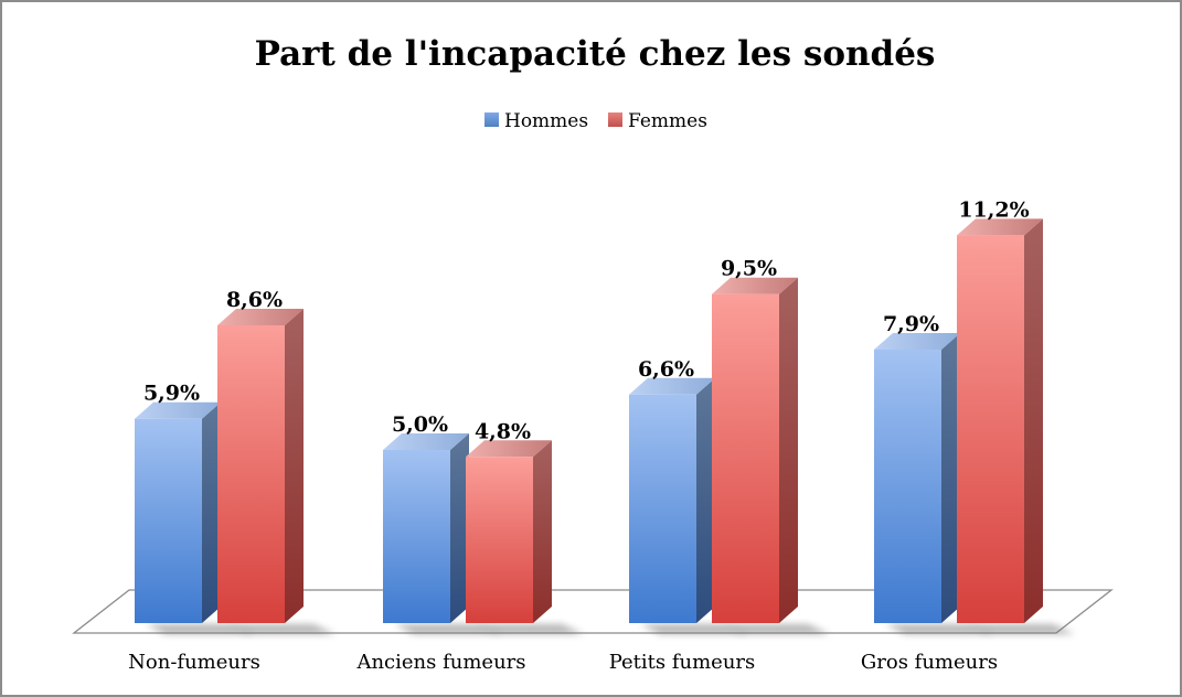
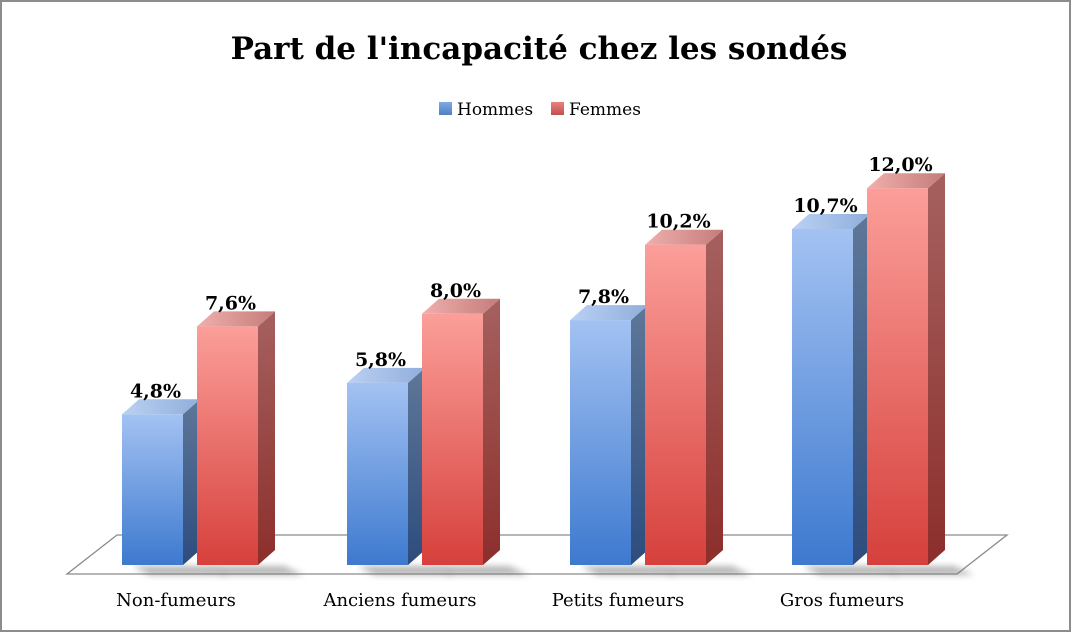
Hommes/Non-fumeurs: 5,9% -> 4,8%
Femmes/Non-fumeurs: 8,6% -> 7,6%
Hommes/Anciens fumeurs: 5,0% -> 5,8%
Femmes/Anciens fumeurs: 4,8% -> 8,0%
Hommes/Petits fumeurs: 6,6% -> 7,8%
Femmes/Petits fumeurs: 9,5% -> 10,2%
Hommes/Gros fumeurs: 7,9% -> 10,7%
Femmes/Gros fumeurs: 11,2% -> 12,0%
